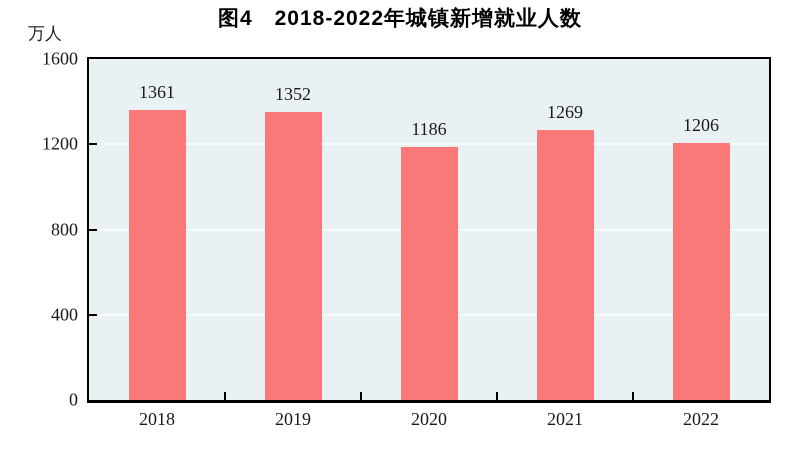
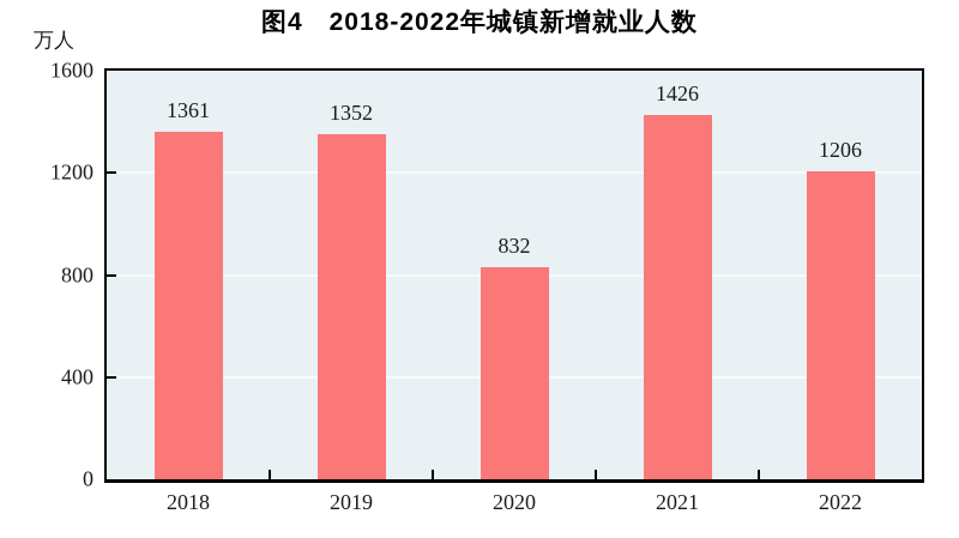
2020: 1186 -> 832
2021: 1269 -> 1426
